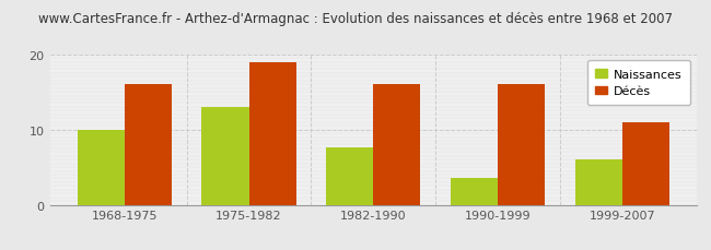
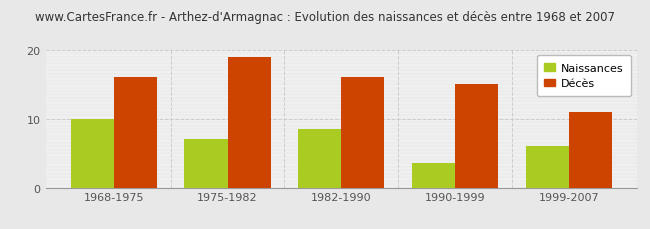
Naissances/1975-1982: 13.0 -> 7.0
Naissances/1982-1990: 7.6 -> 8.5
Décès/1990-1999: 16 -> 15
